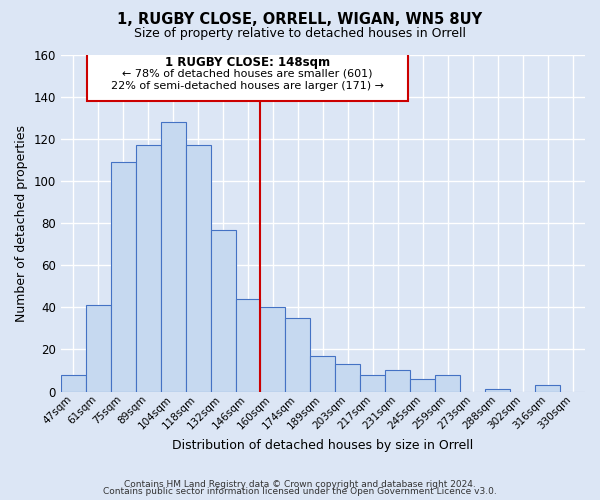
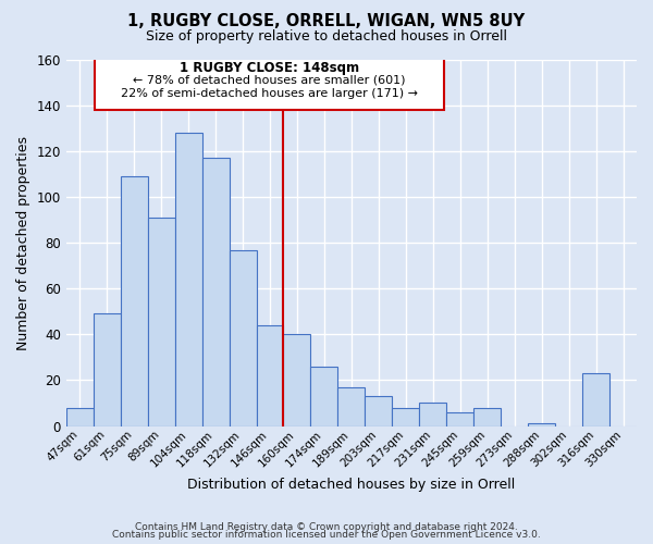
61sqm: 41 -> 49
89sqm: 117 -> 91
174sqm: 35 -> 26
316sqm: 3 -> 23
